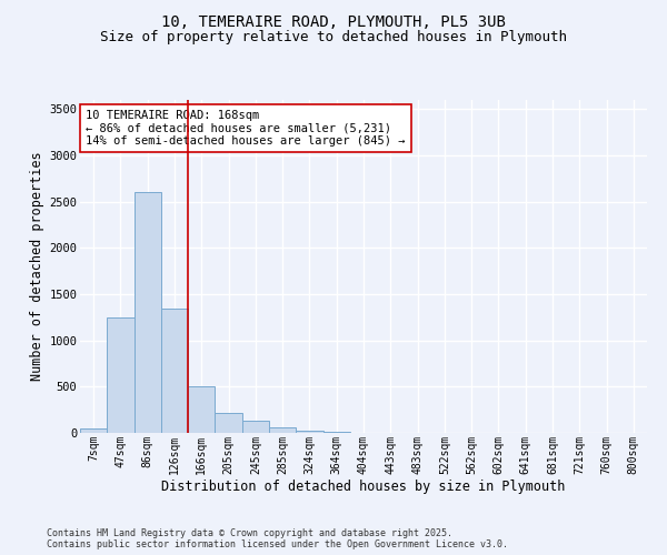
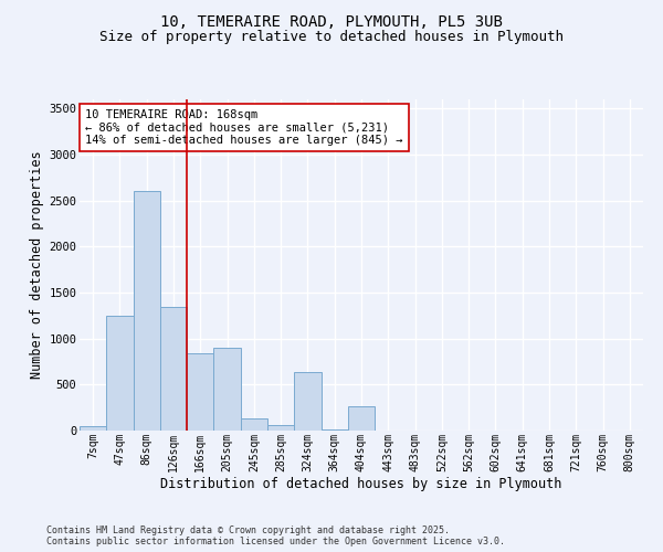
166sqm: 500 -> 840
205sqm: 220 -> 900
324sqm: 30 -> 640
404sqm: 0 -> 260
